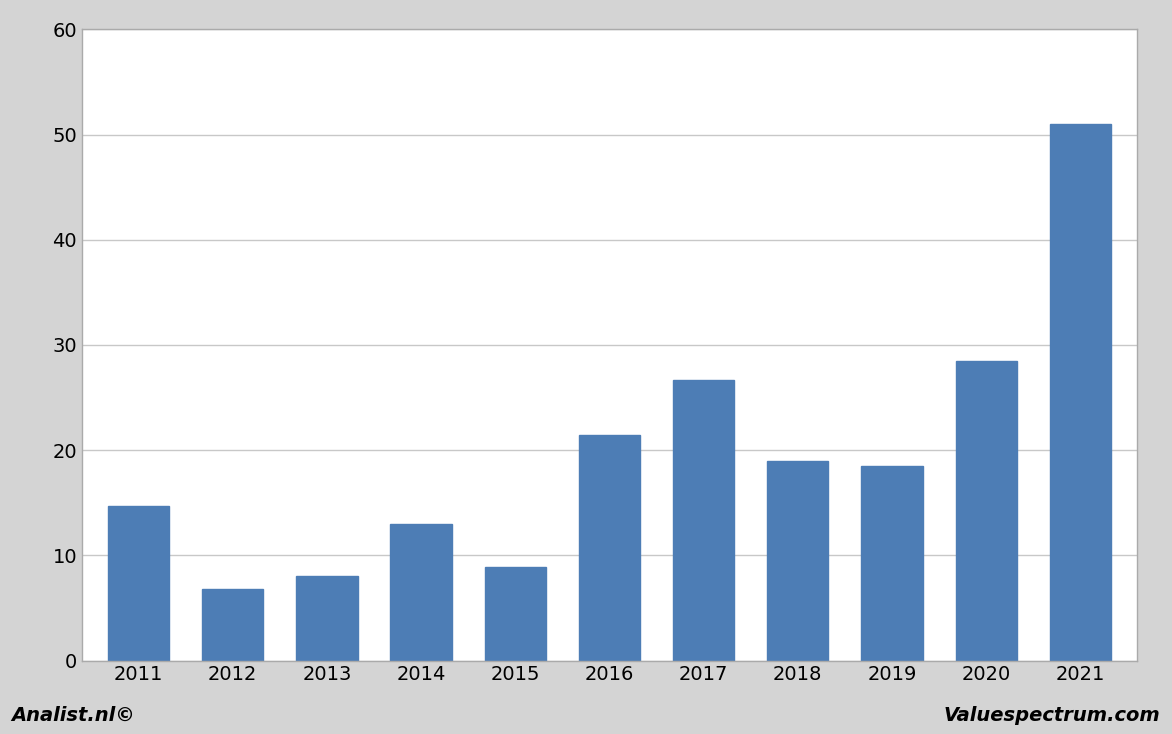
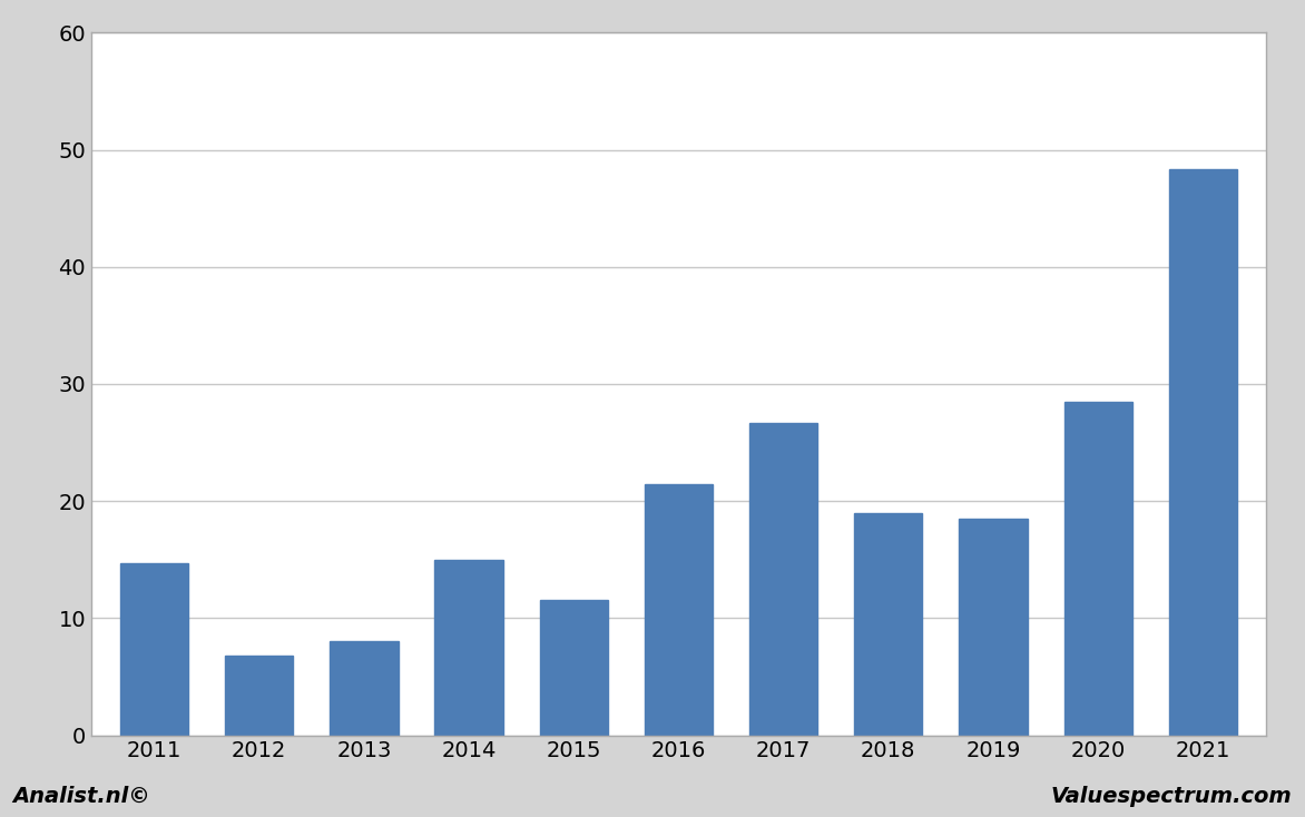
2014: 13.0 -> 15.0
2015: 8.9 -> 11.6
2021: 51.0 -> 48.3
